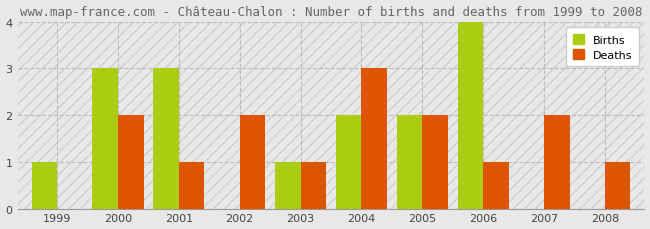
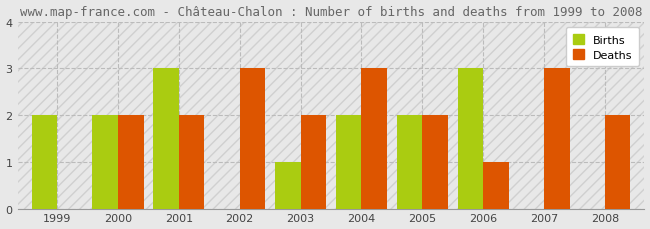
Births/1999: 1 -> 2
Births/2000: 3 -> 2
Deaths/2001: 1 -> 2
Deaths/2002: 2 -> 3
Deaths/2003: 1 -> 2
Births/2006: 4 -> 3
Deaths/2007: 2 -> 3
Deaths/2008: 1 -> 2
